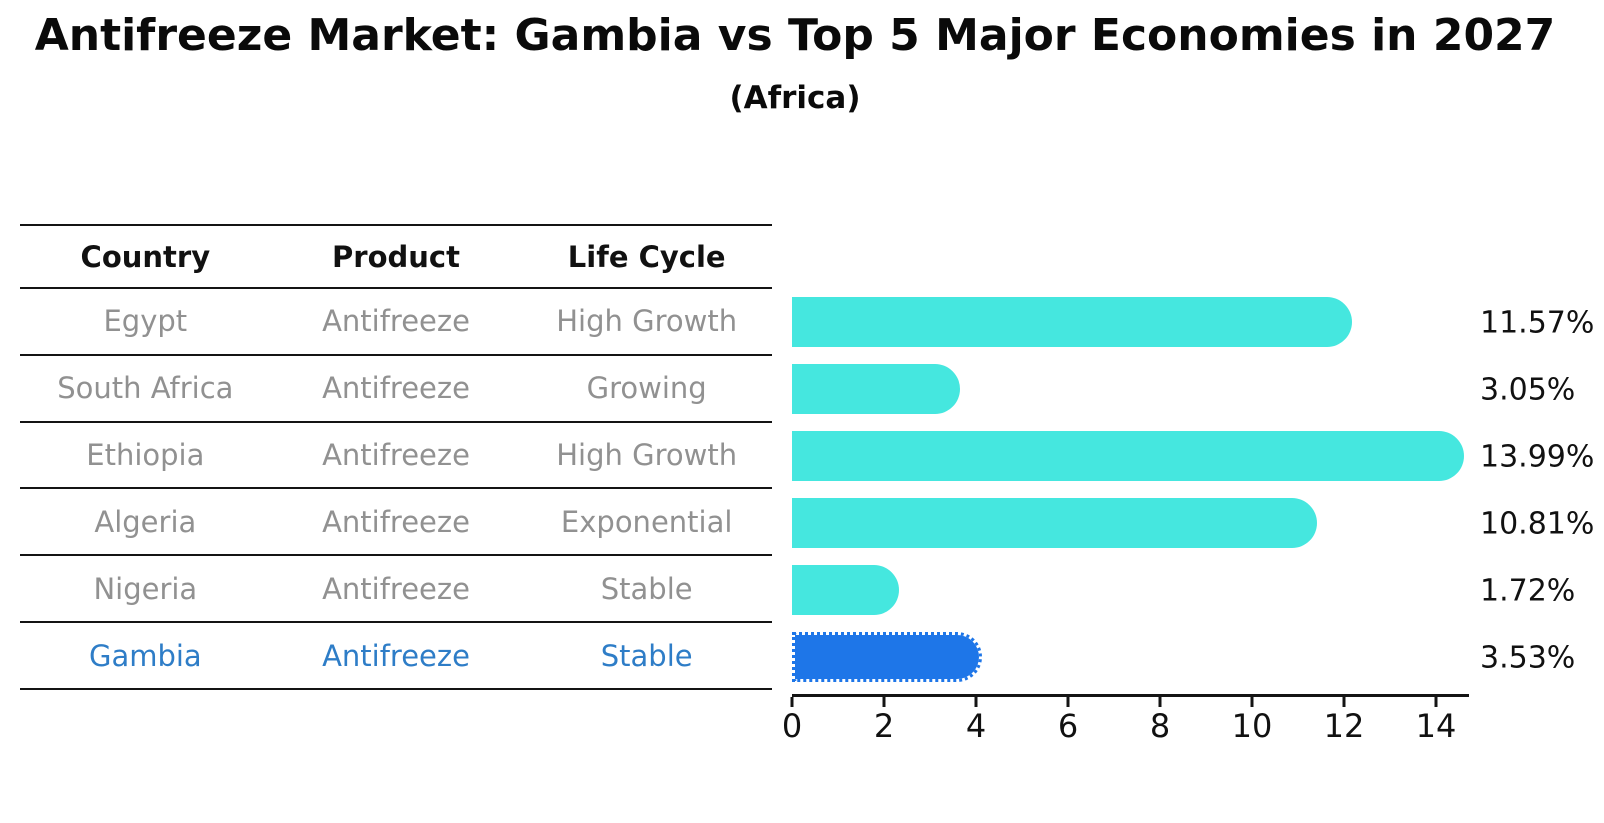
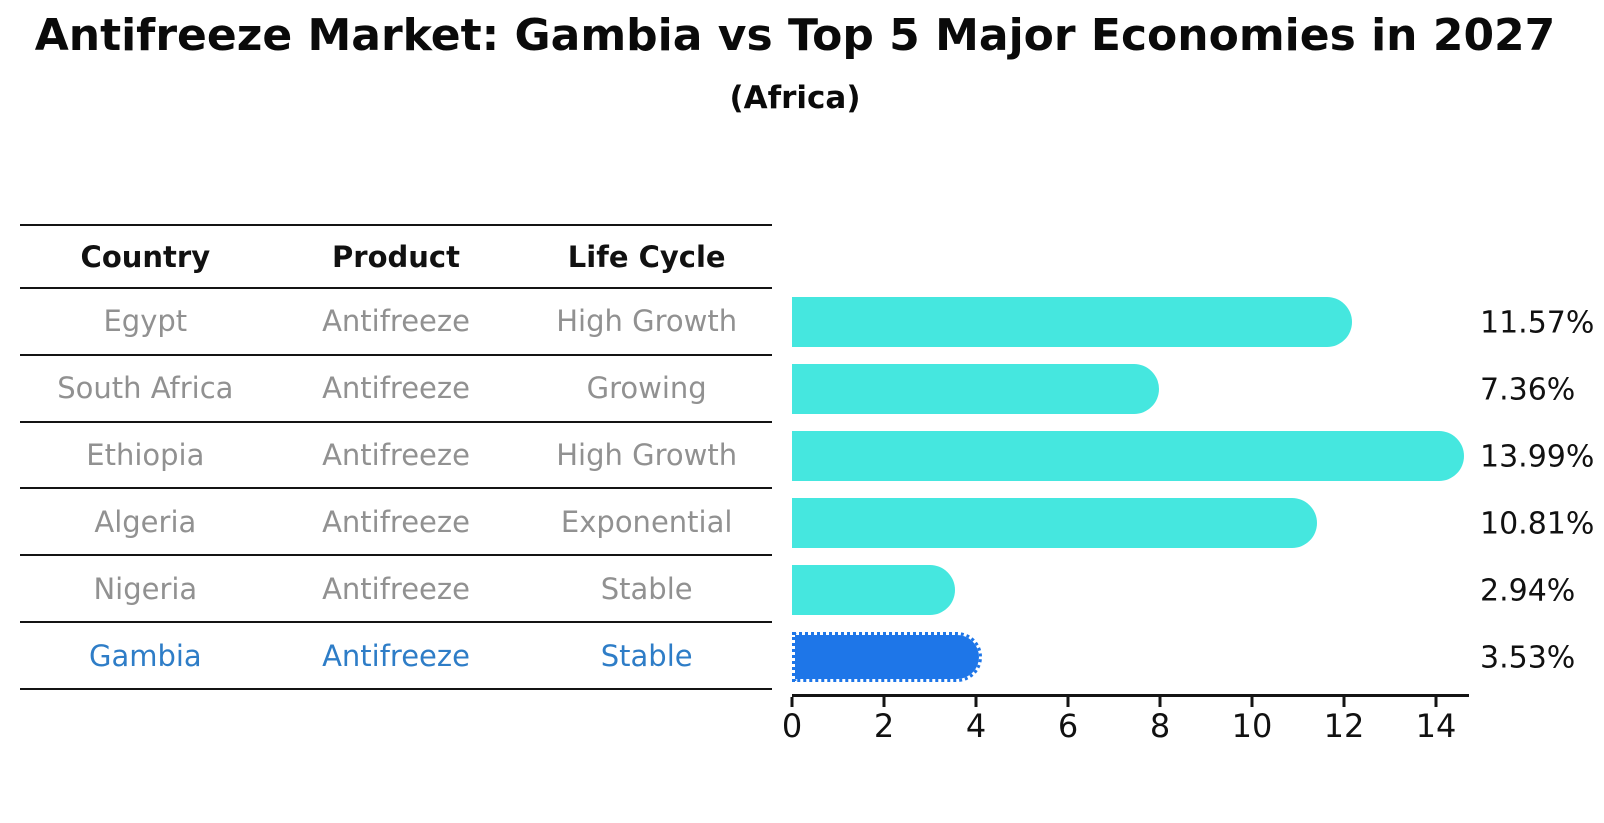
South Africa: 3.05% -> 7.36%
Nigeria: 1.72% -> 2.94%
